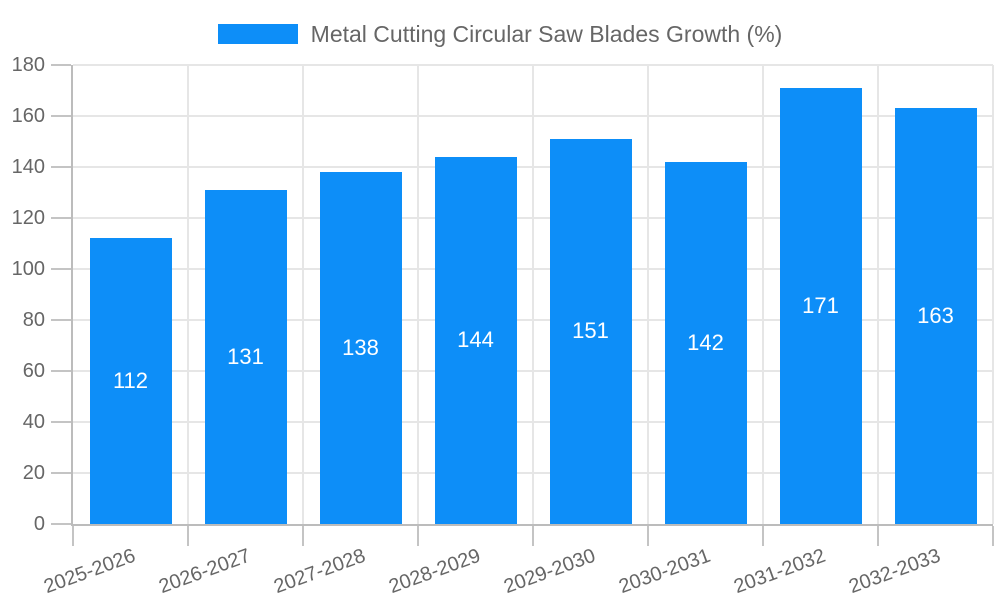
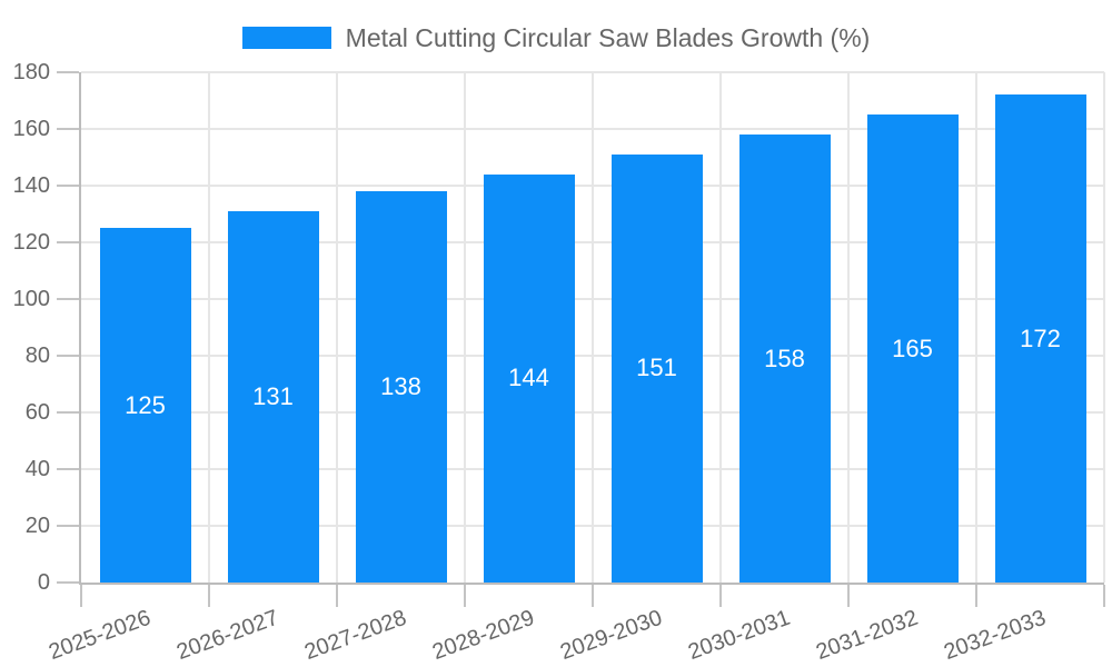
2025-2026: 112 -> 125
2030-2031: 142 -> 158
2031-2032: 171 -> 165
2032-2033: 163 -> 172
